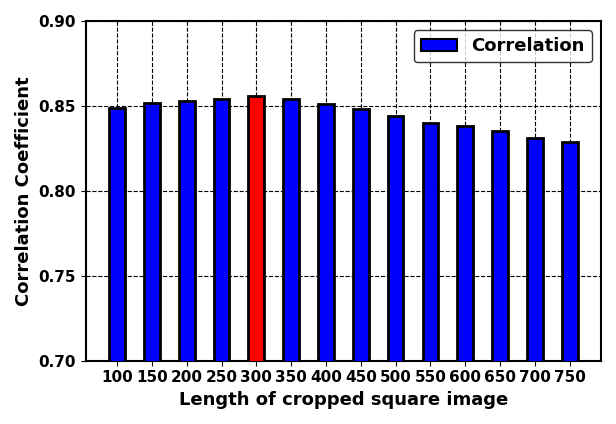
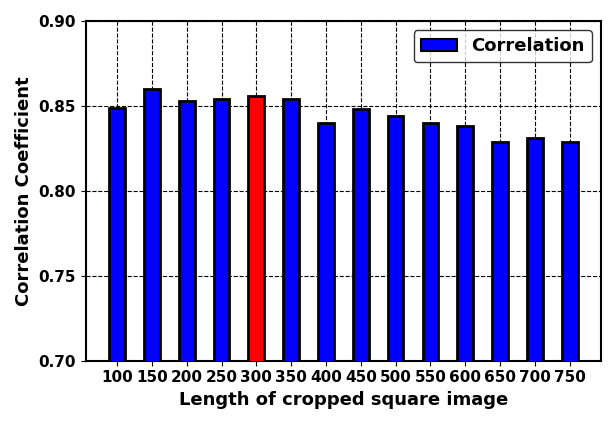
150: 0.852 -> 0.860
400: 0.851 -> 0.840
650: 0.835 -> 0.829
